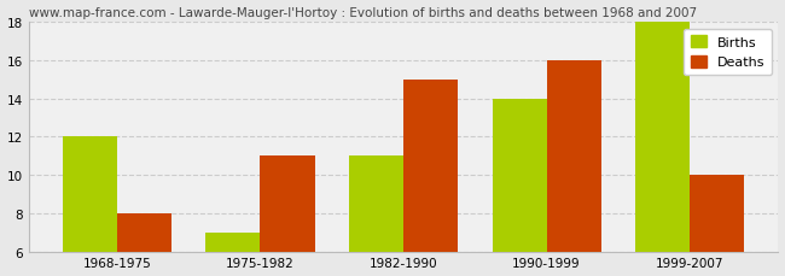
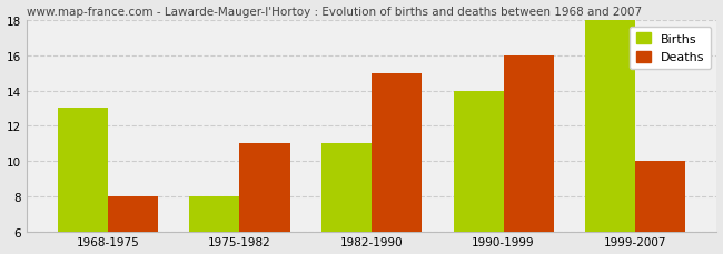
Births/1968-1975: 12 -> 13
Births/1975-1982: 7 -> 8
